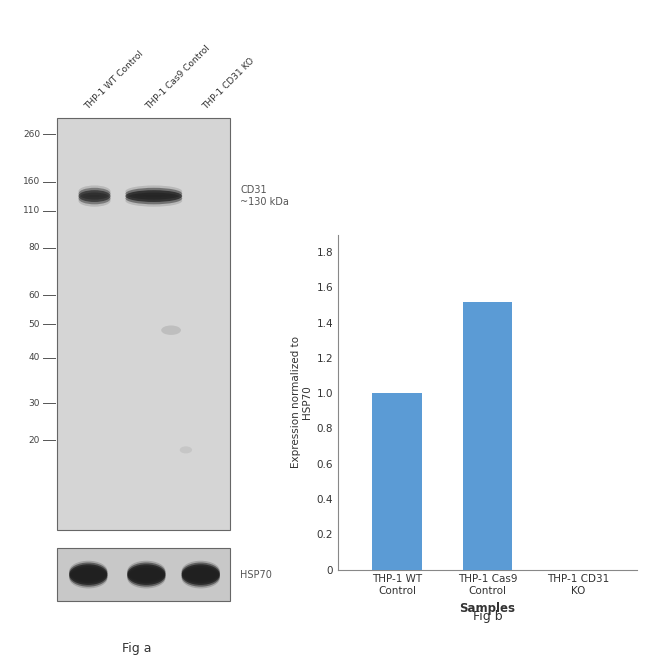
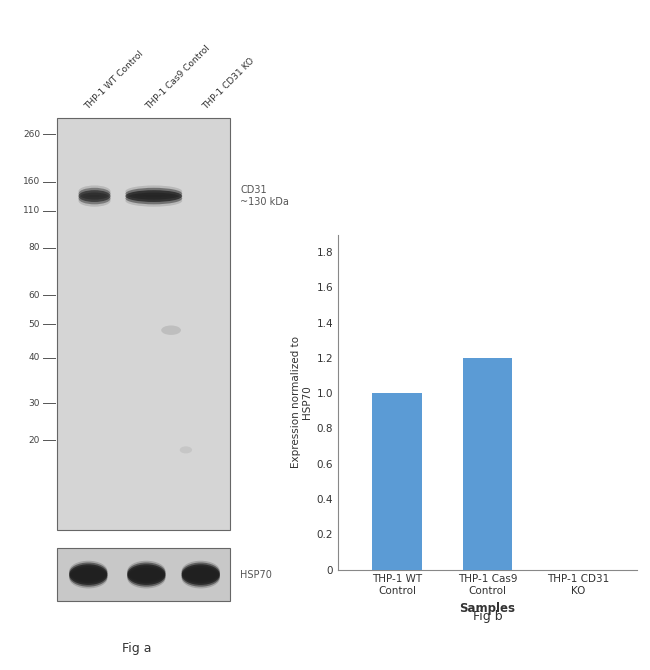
THP-1 Cas9 Control: 1.52 -> 1.20
